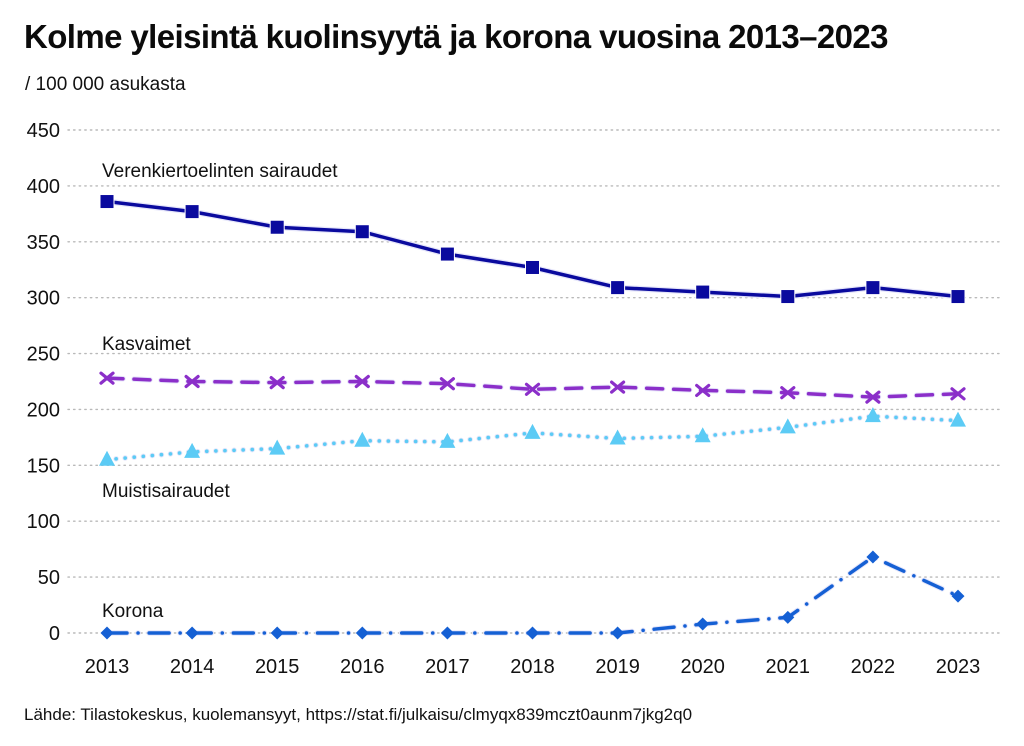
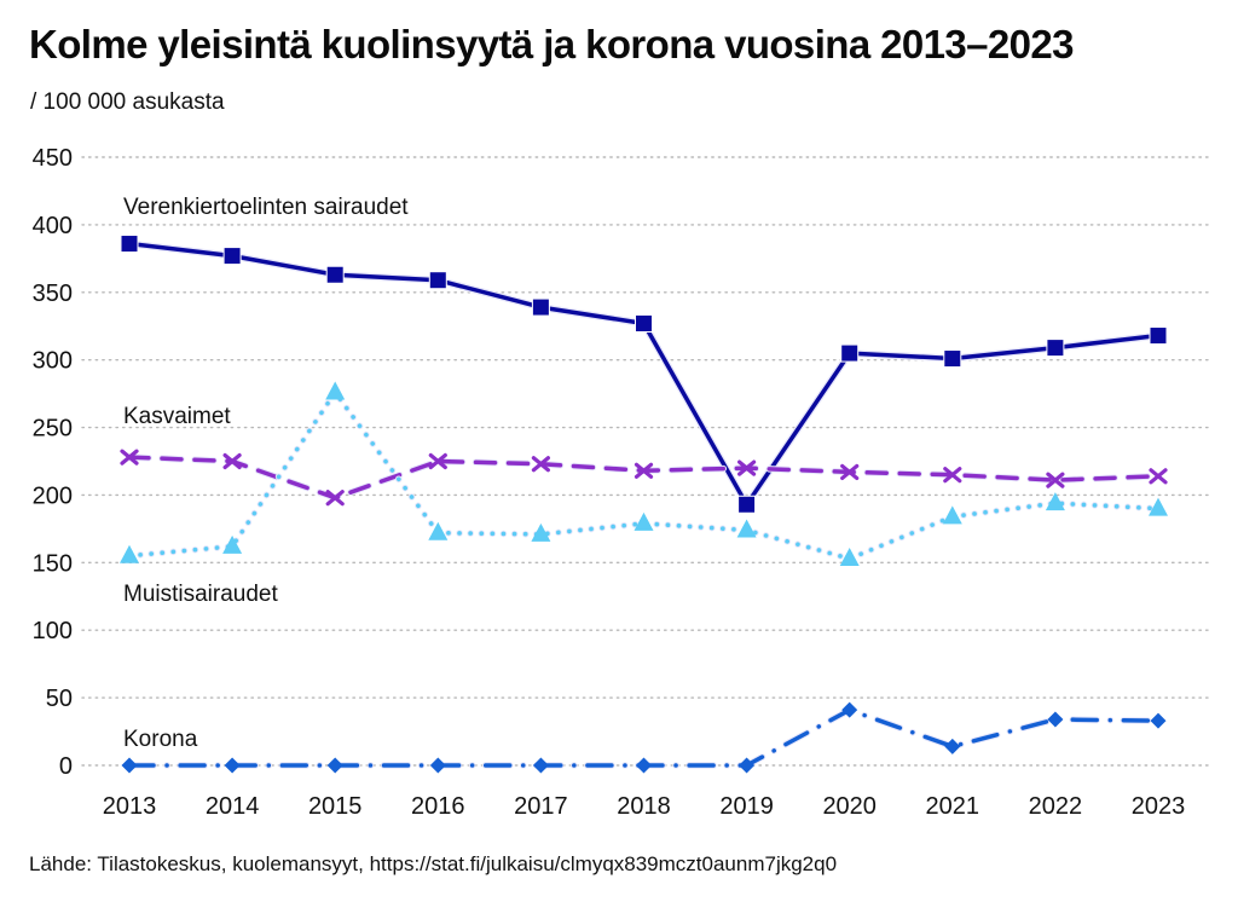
Kasvaimet/2015: 224 -> 198
Muistisairaudet/2015: 165 -> 276
Verenkiertoelinten sairaudet/2019: 309 -> 193
Muistisairaudet/2020: 176 -> 153
Korona/2020: 8 -> 41
Korona/2022: 68 -> 34
Verenkiertoelinten sairaudet/2023: 301 -> 318
